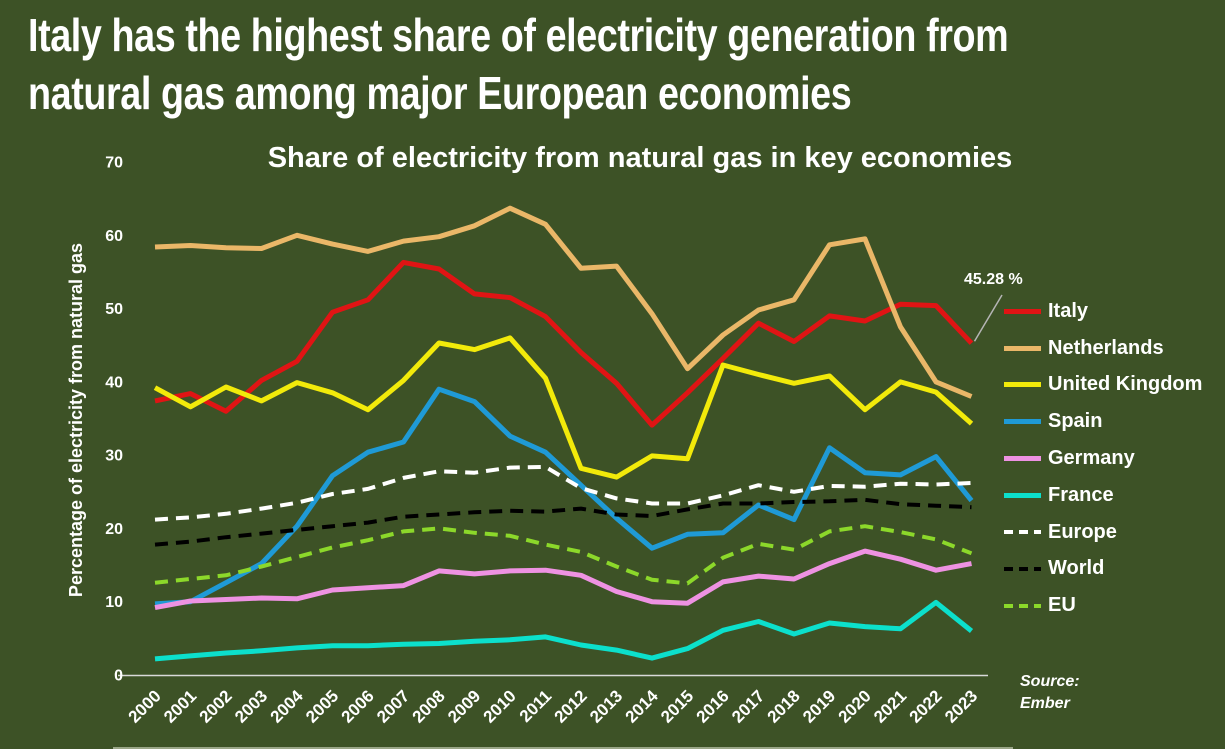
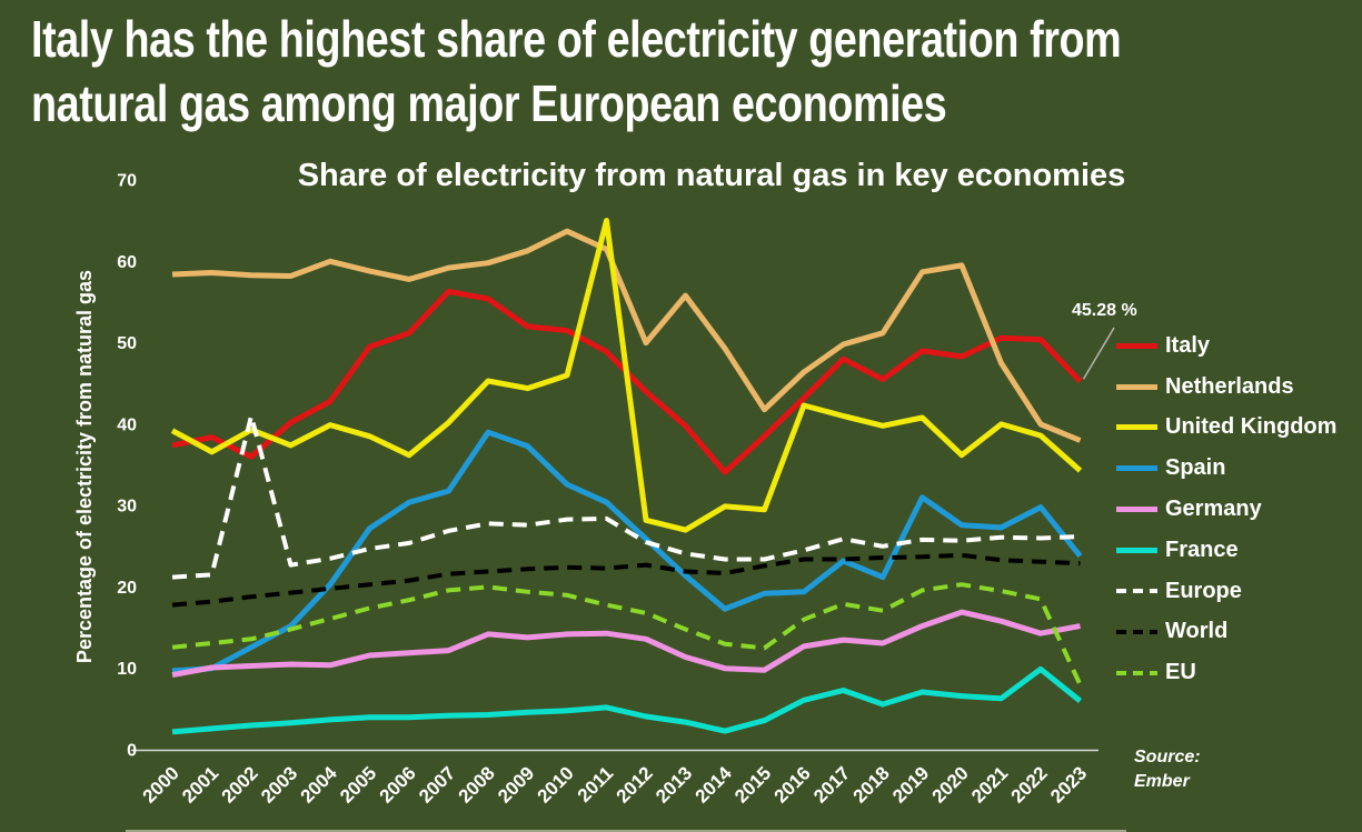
Europe/2002: 22 -> 41
United Kingdom/2011: 40 -> 65
Netherlands/2012: 56 -> 50
EU/2023: 17 -> 8
